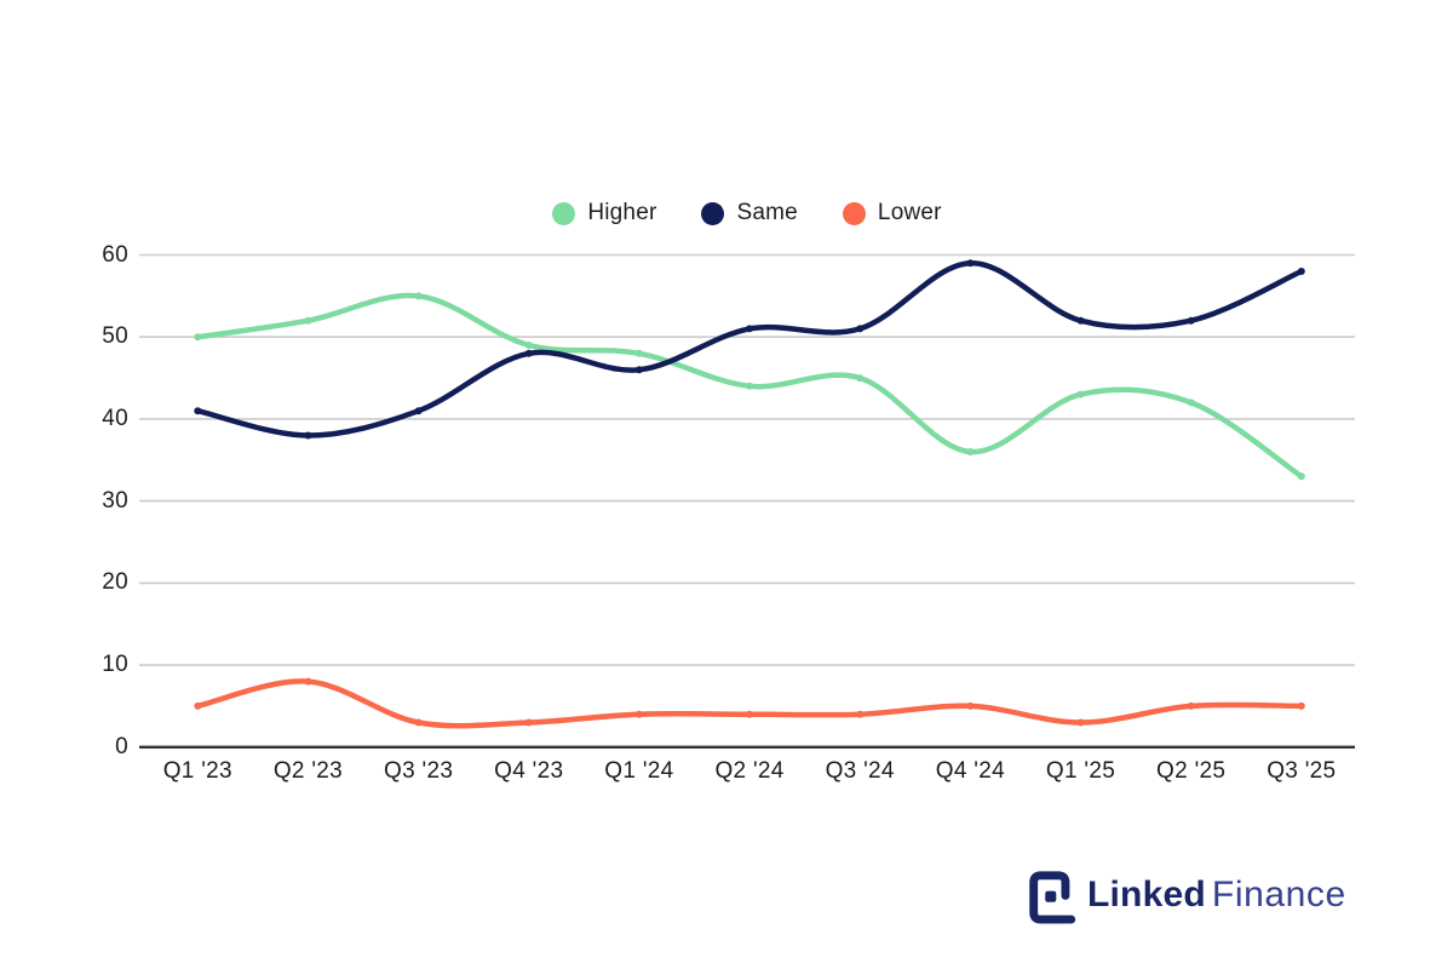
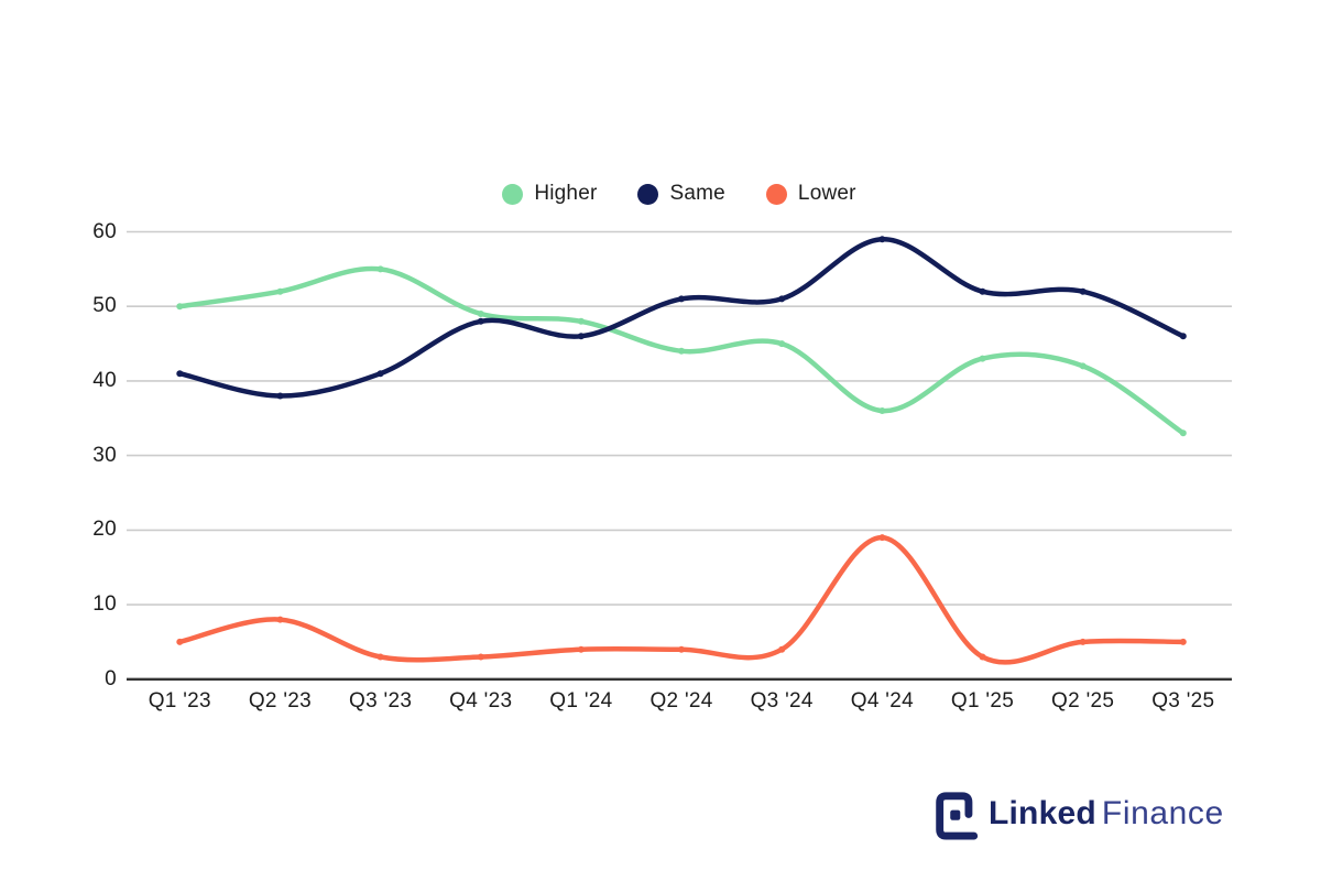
Lower/Q4 '24: 5 -> 19
Same/Q3 '25: 58 -> 46
